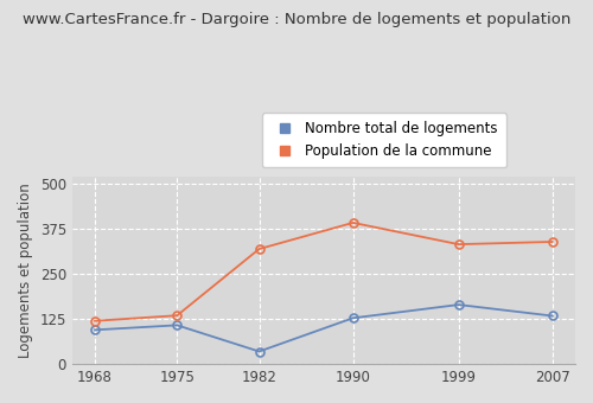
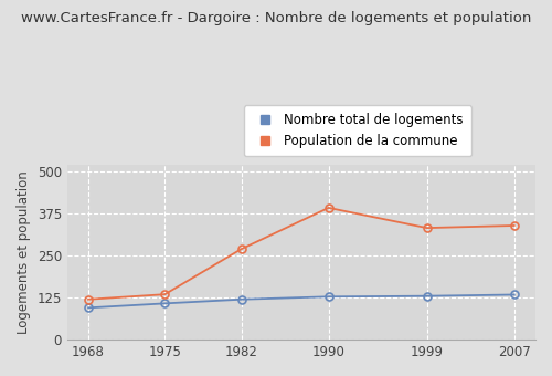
Nombre total de logements/1982: 35 -> 120
Population de la commune/1982: 320 -> 270
Nombre total de logements/1999: 165 -> 130
